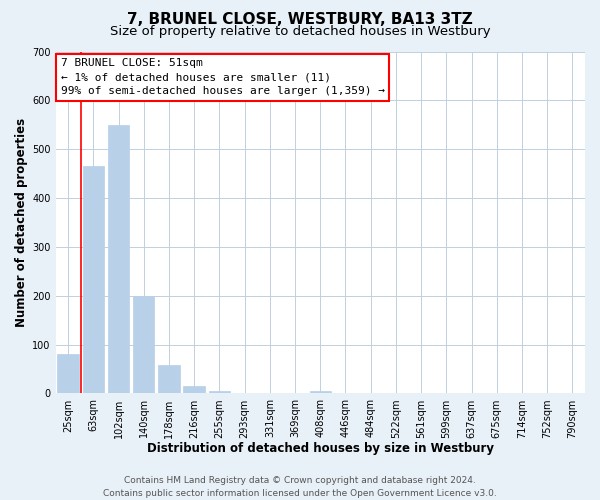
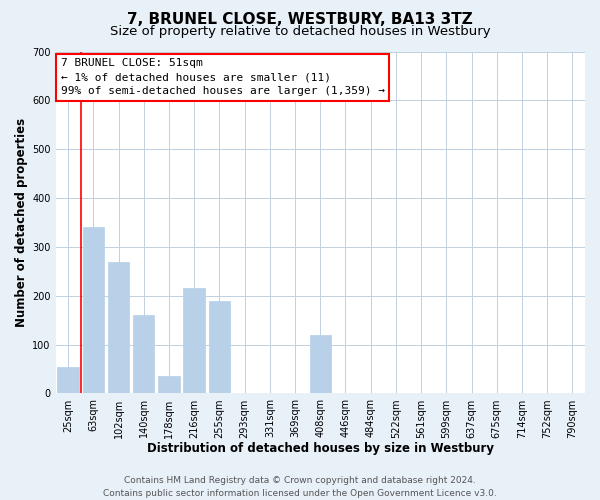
25sqm: 80 -> 55
63sqm: 465 -> 340
102sqm: 550 -> 270
140sqm: 200 -> 160
178sqm: 58 -> 35
216sqm: 15 -> 215
255sqm: 5 -> 190
408sqm: 5 -> 120
